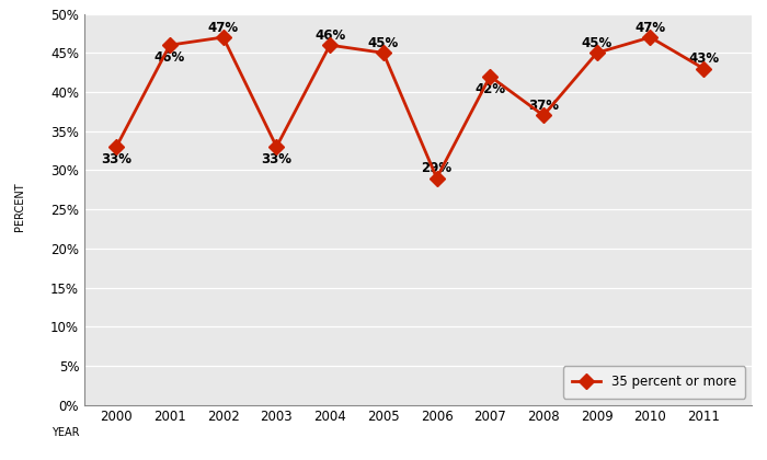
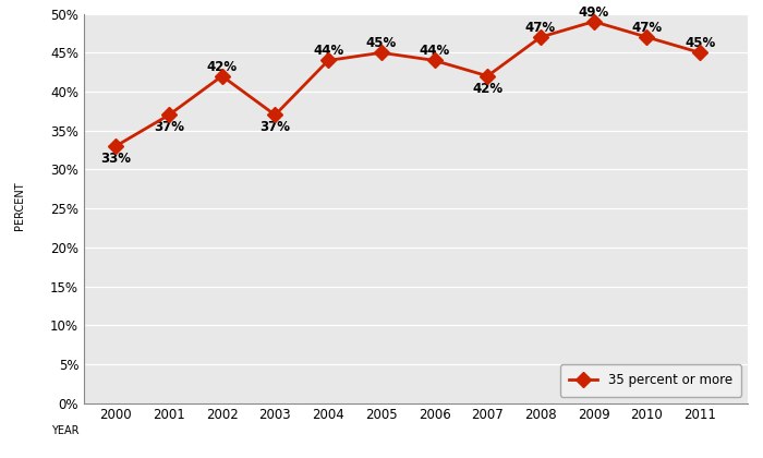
2001: 46% -> 37%
2002: 47% -> 42%
2003: 33% -> 37%
2004: 46% -> 44%
2006: 29% -> 44%
2008: 37% -> 47%
2009: 45% -> 49%
2011: 43% -> 45%
